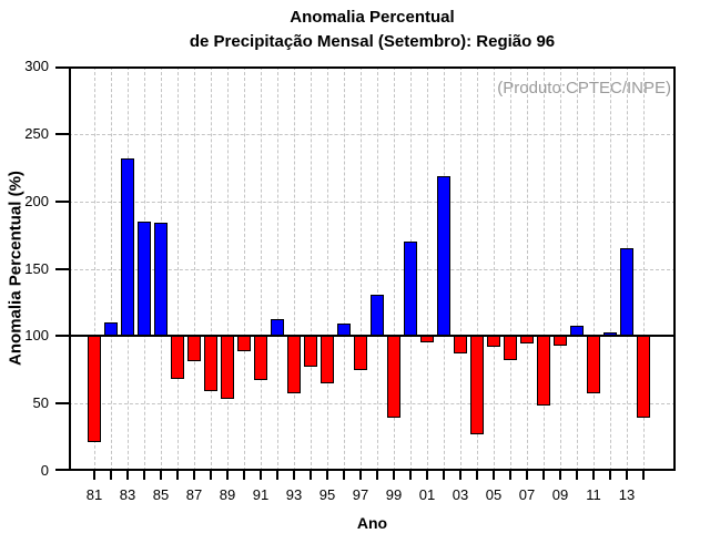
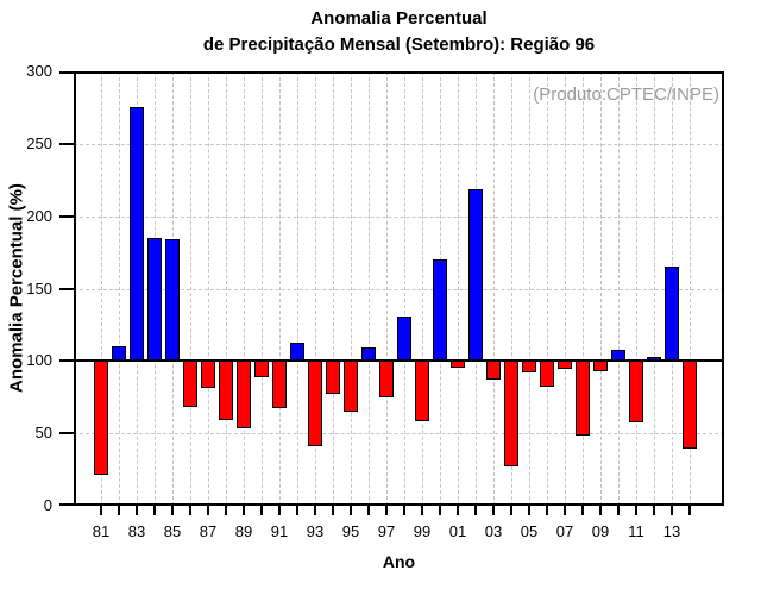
83: 232 -> 275
93: 58 -> 42
99: 40 -> 59
